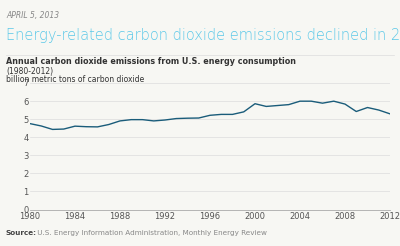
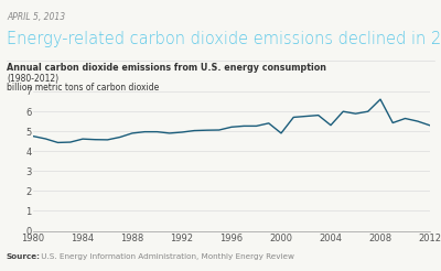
2000: 5.8 -> 4.9
2004: 6.0 -> 5.3
2008: 5.8 -> 6.6
